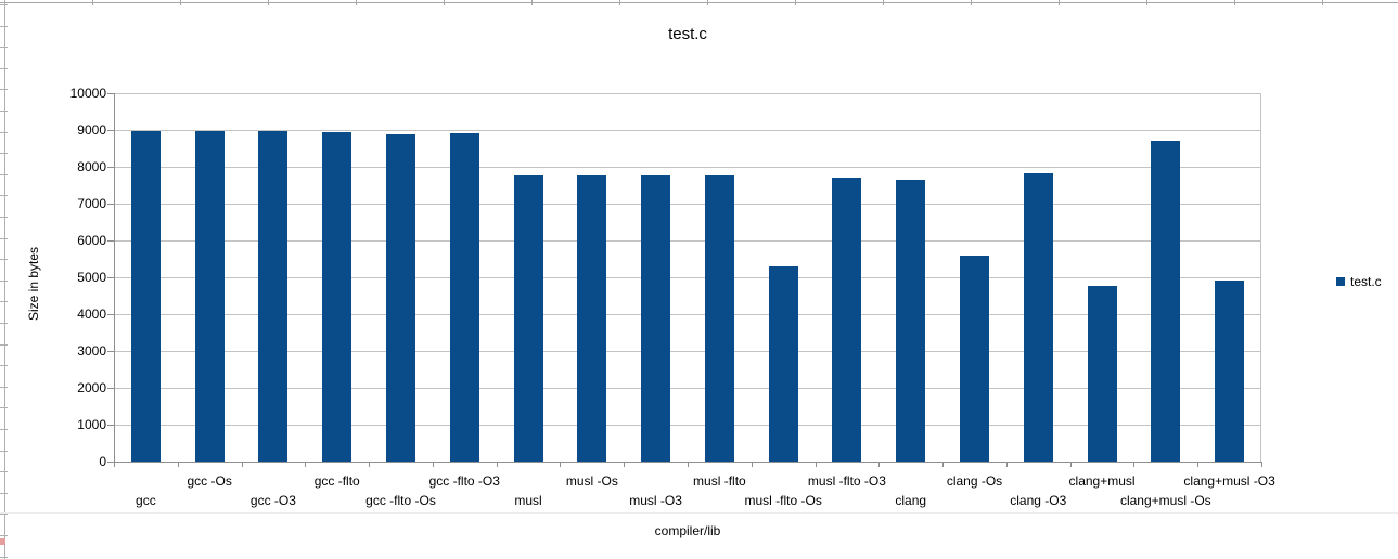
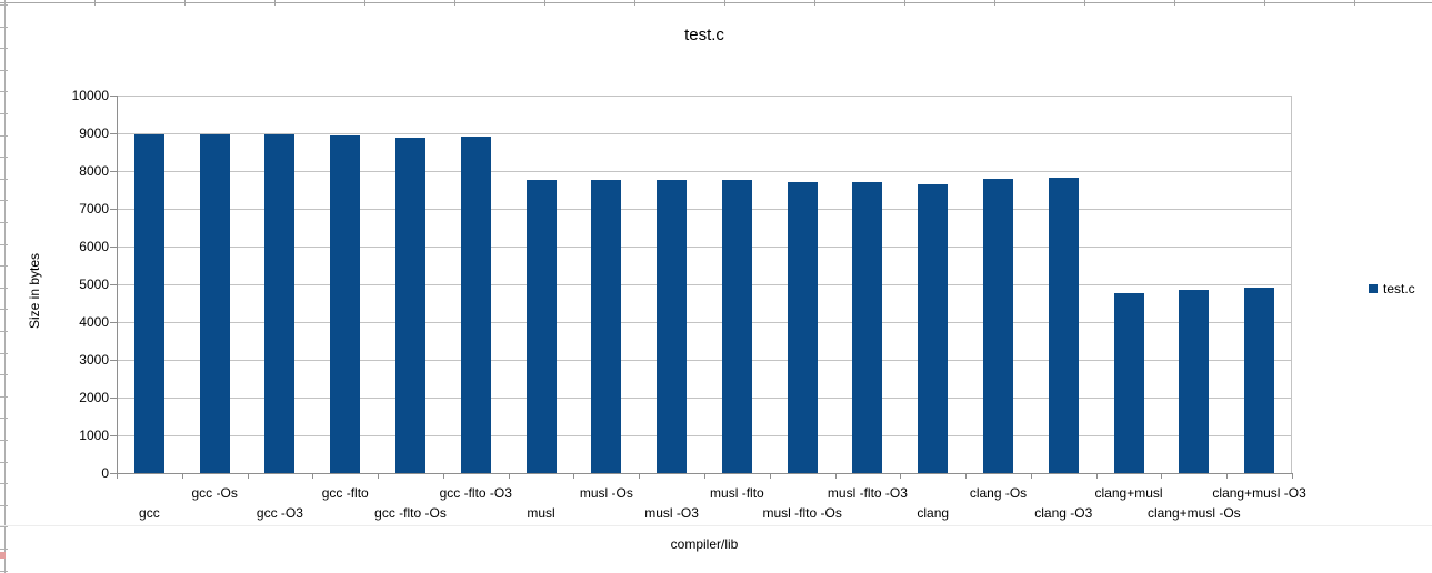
musl -flto -Os: 5300 -> 7700
clang -Os: 5600 -> 7800
clang+musl -Os: 8700 -> 4900
